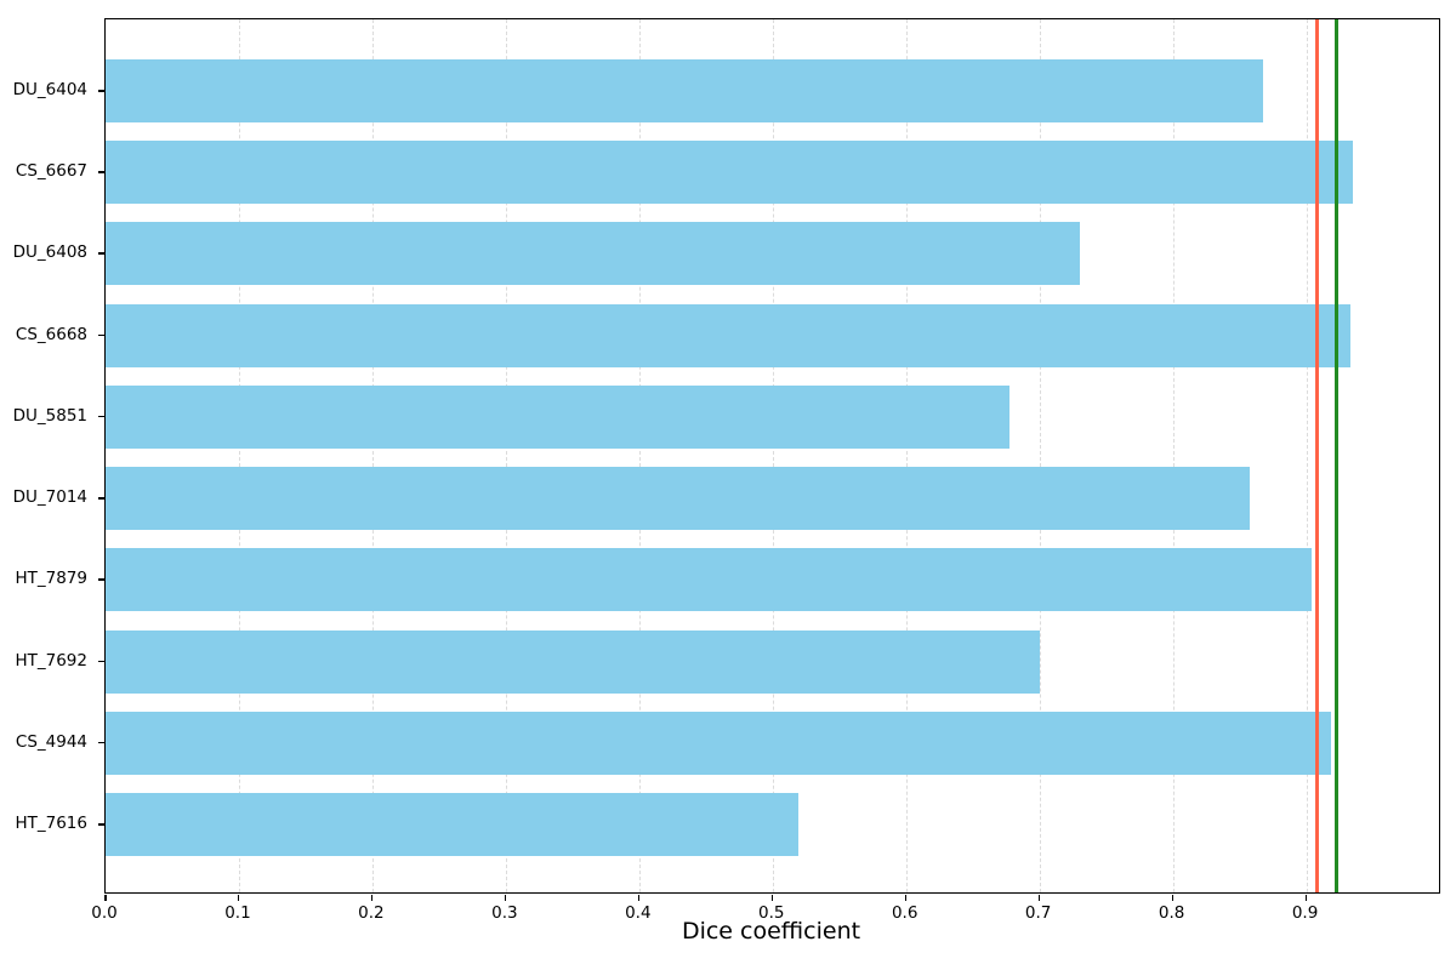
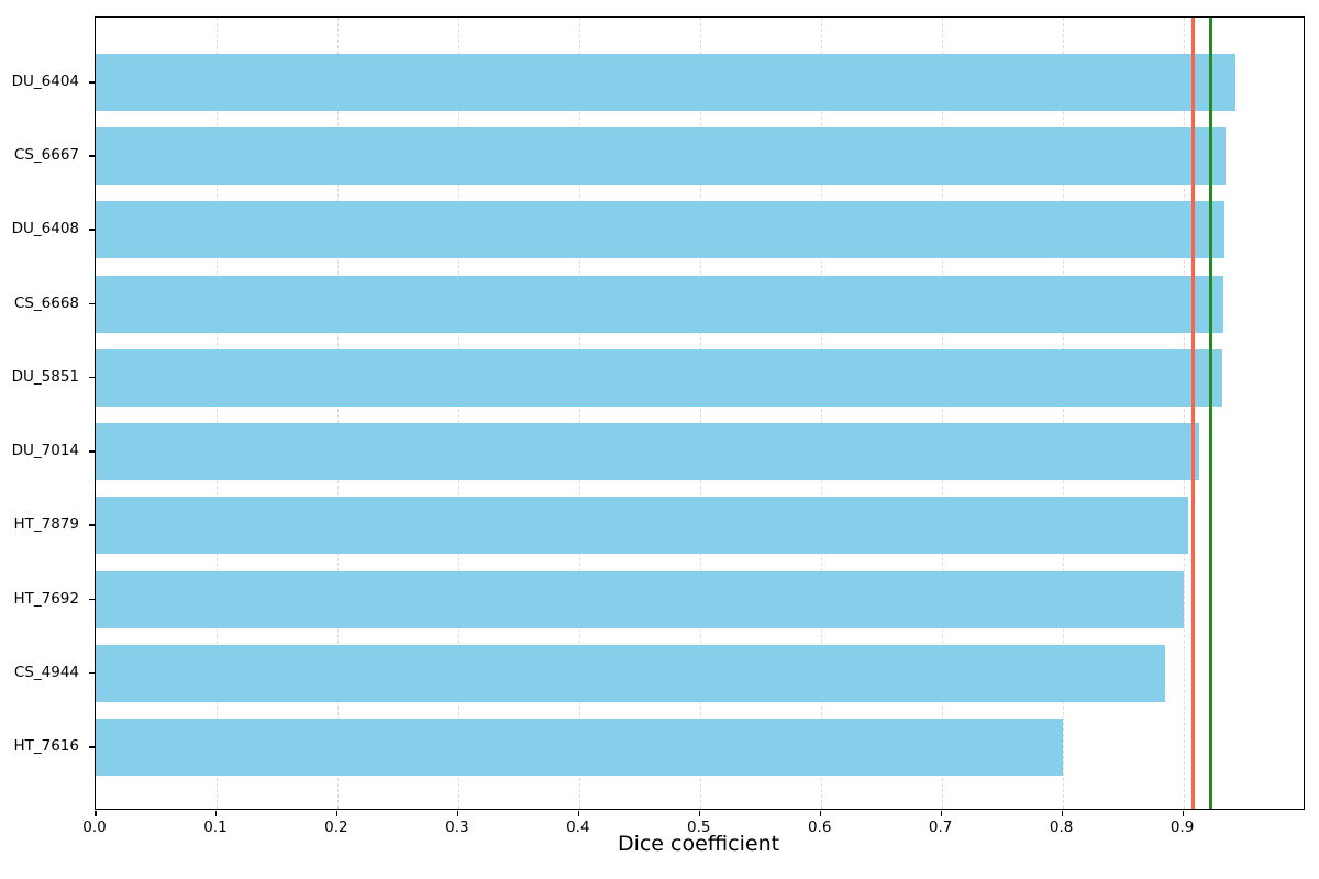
DU_6404: 0.868 -> 0.943
DU_6408: 0.730 -> 0.934
DU_5851: 0.678 -> 0.932
DU_7014: 0.858 -> 0.913
HT_7692: 0.700 -> 0.900
CS_4944: 0.919 -> 0.885
HT_7616: 0.519 -> 0.800
